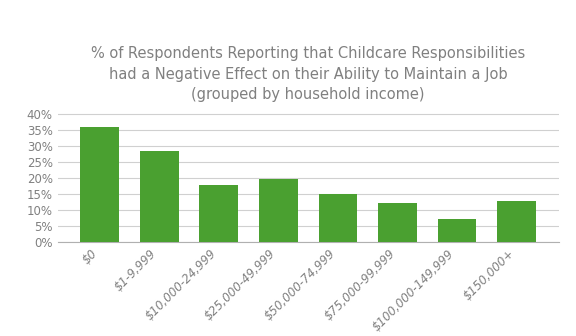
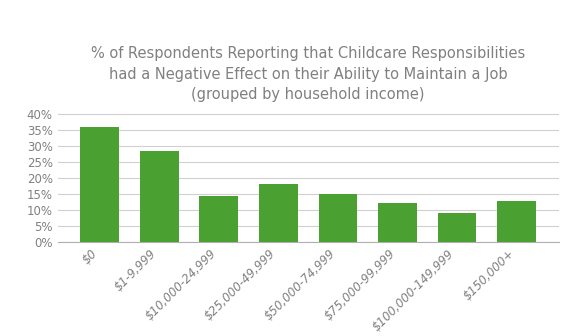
$10,000-24,999: 17.8% -> 14.5%
$25,000-49,999: 19.8% -> 18.0%
$100,000-149,999: 7.2% -> 9.0%
